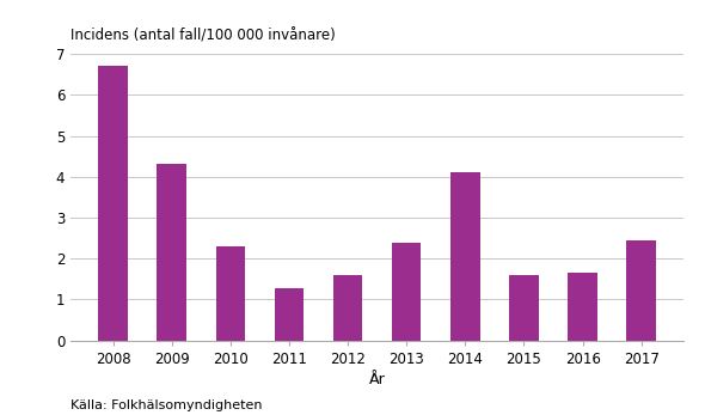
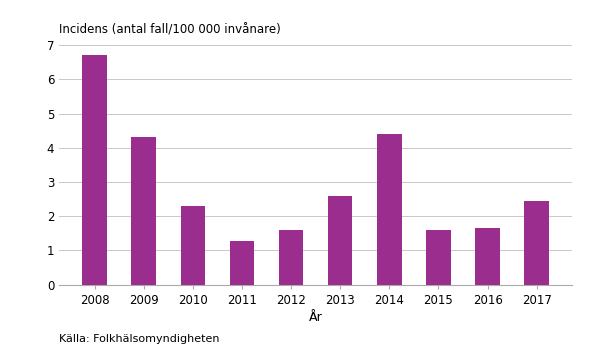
2013: 2.37 -> 2.60
2014: 4.12 -> 4.40
